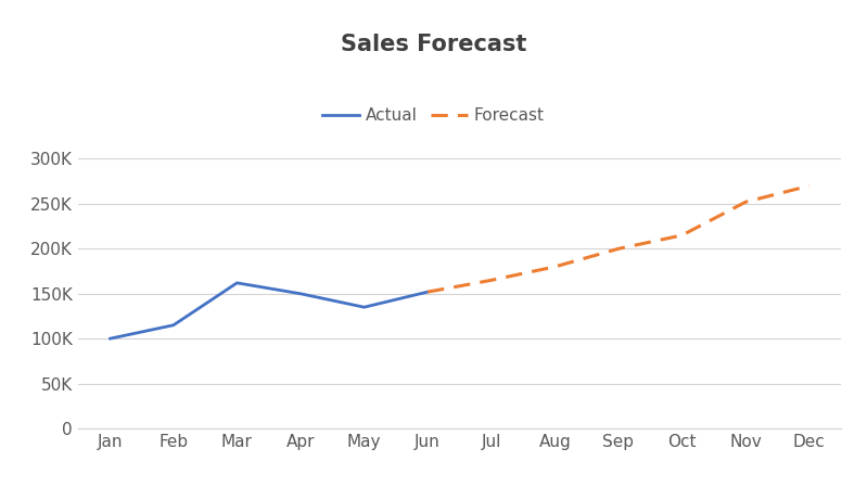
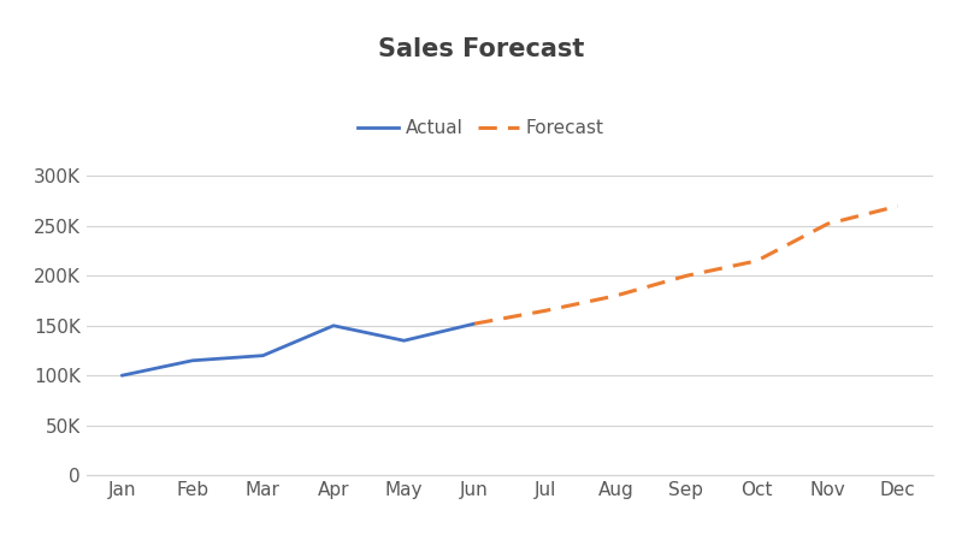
Actual/Mar: 162K -> 120K
